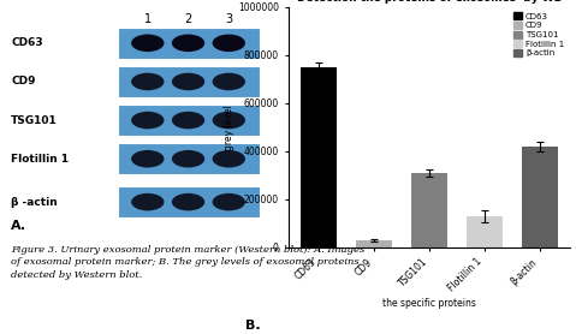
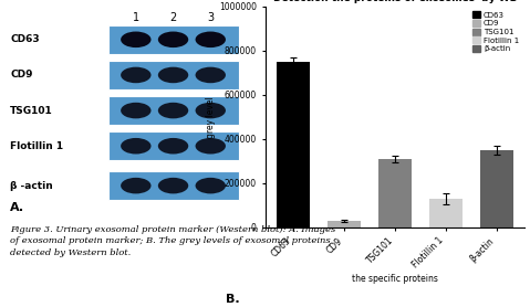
β-actin: 420000 -> 350000
